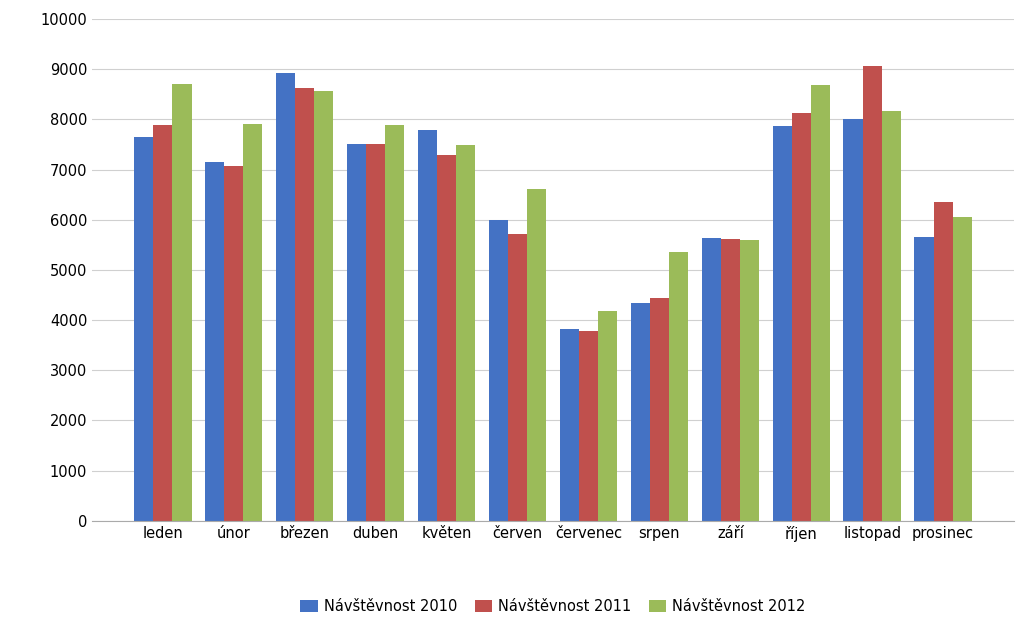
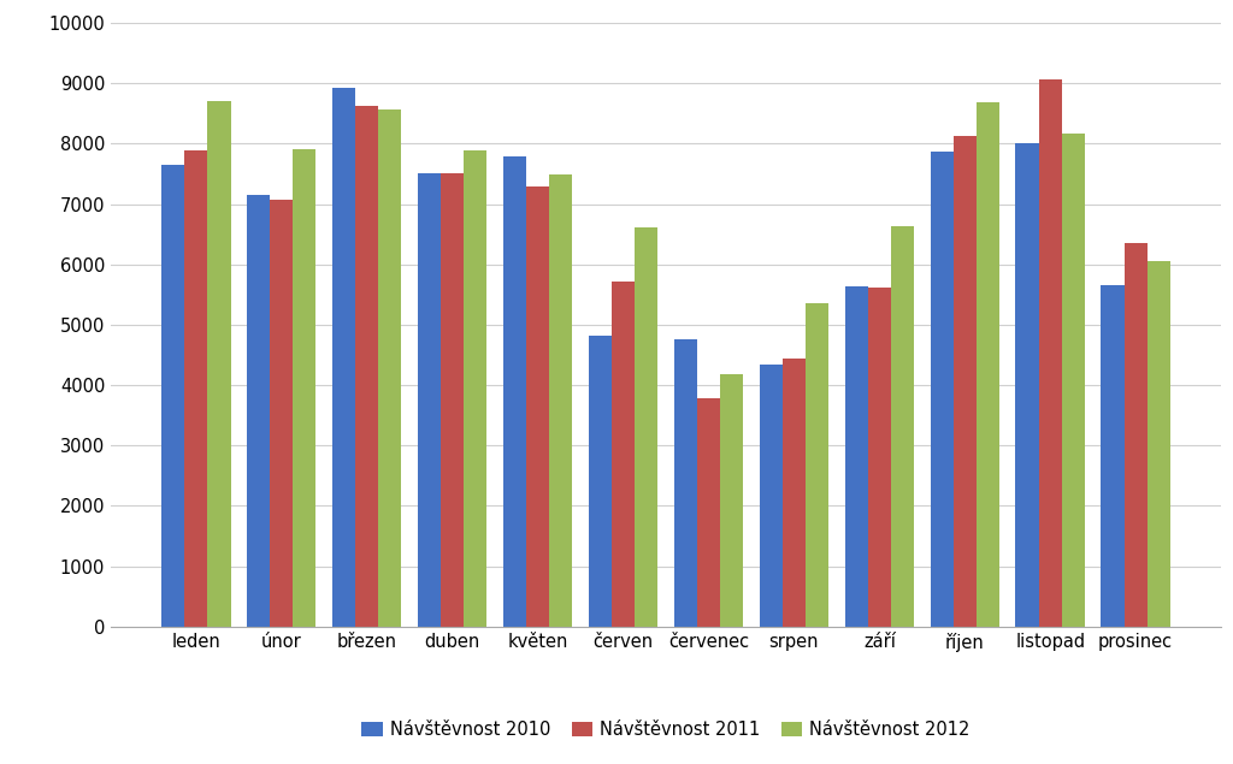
Návštěvnost 2010/červen: 5990 -> 4820
Návštěvnost 2010/červenec: 3820 -> 4760
Návštěvnost 2012/září: 5590 -> 6640
